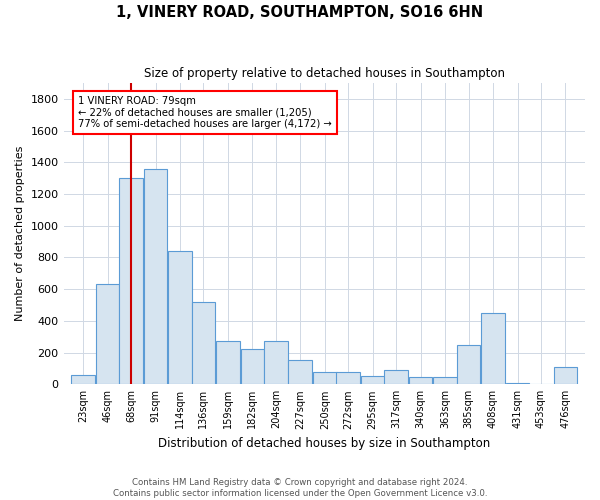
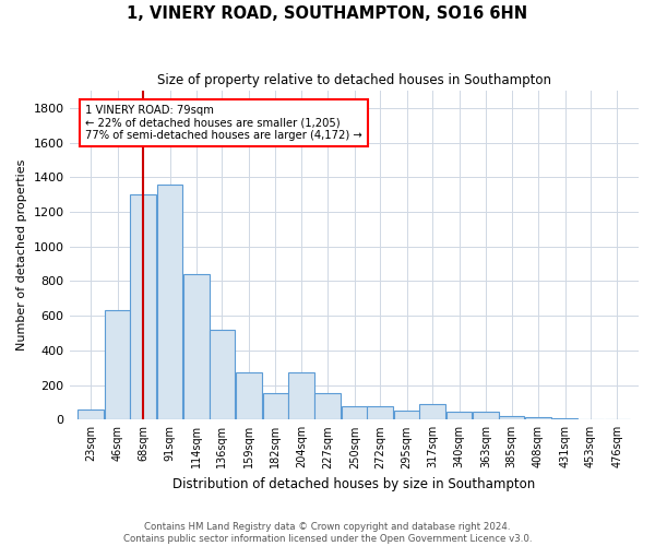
182sqm: 220 -> 160
385sqm: 250 -> 20
408sqm: 450 -> 20
476sqm: 110 -> 0
